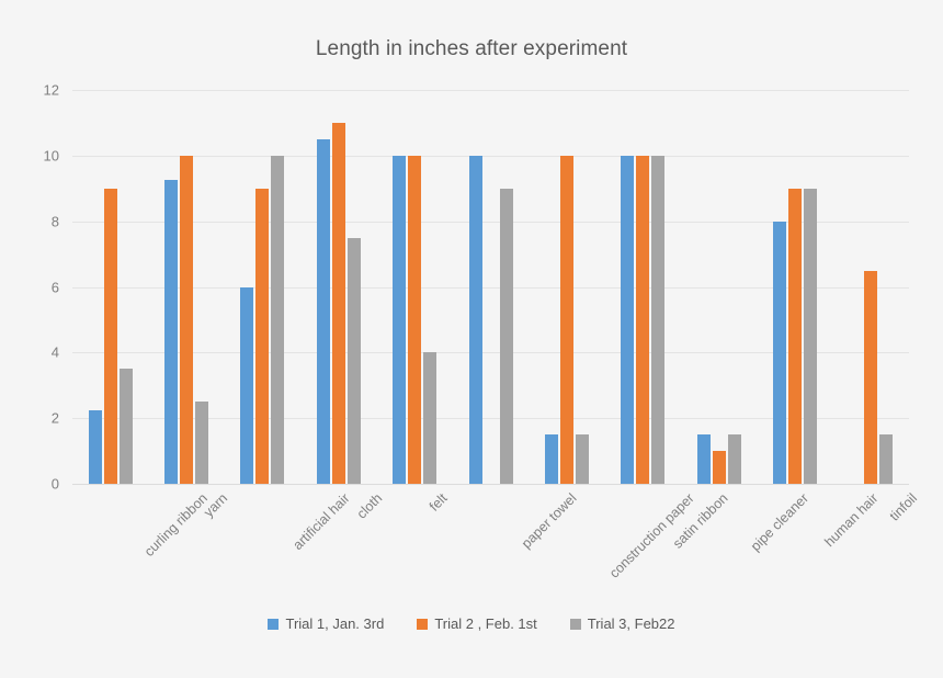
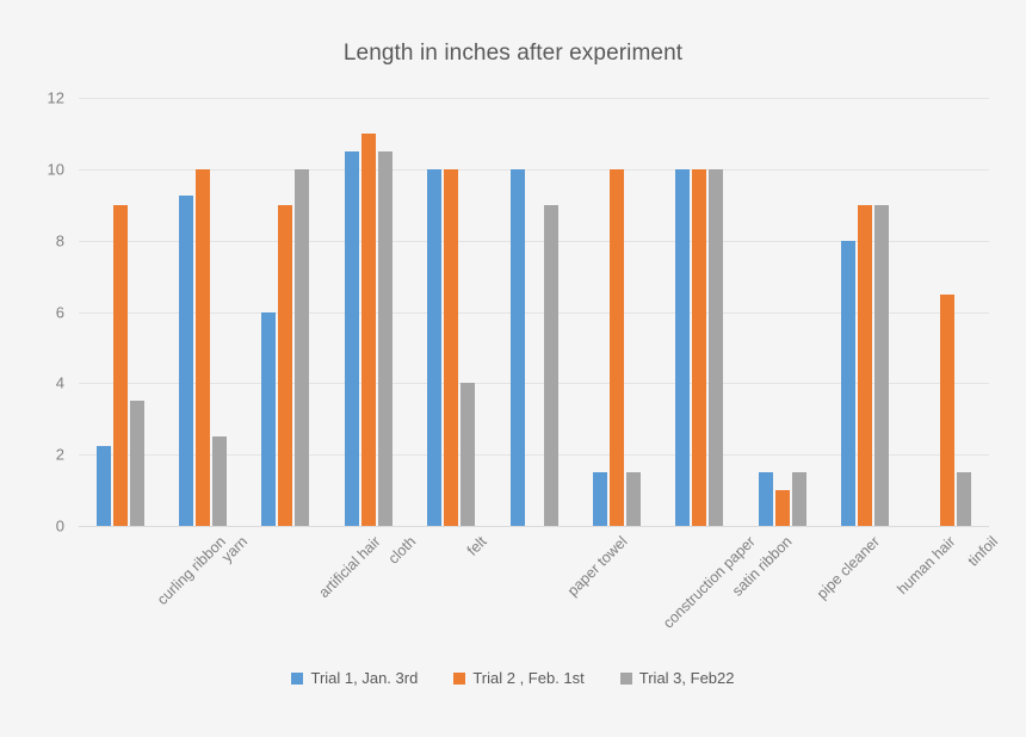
Trial 3, Feb22/cloth: 7.5 -> 10.5
